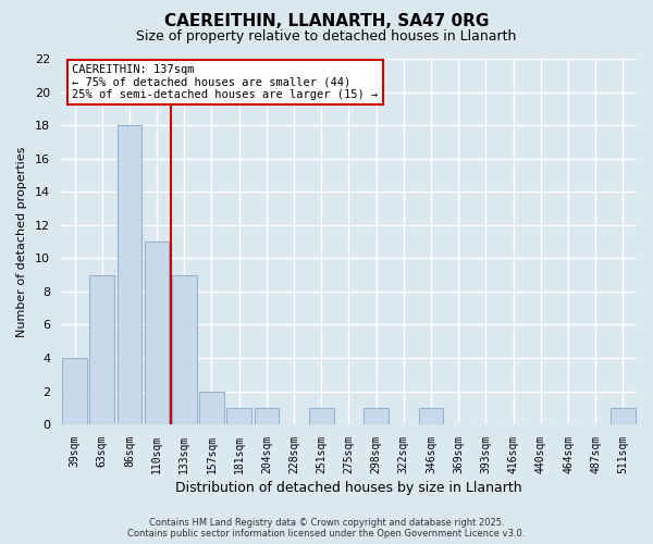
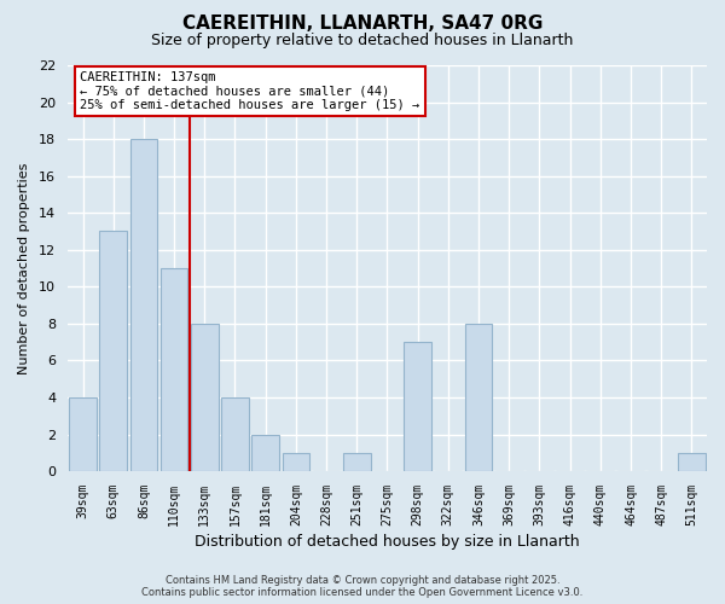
63sqm: 9 -> 13
133sqm: 9 -> 8
157sqm: 2 -> 4
181sqm: 1 -> 2
298sqm: 1 -> 7
346sqm: 1 -> 8
